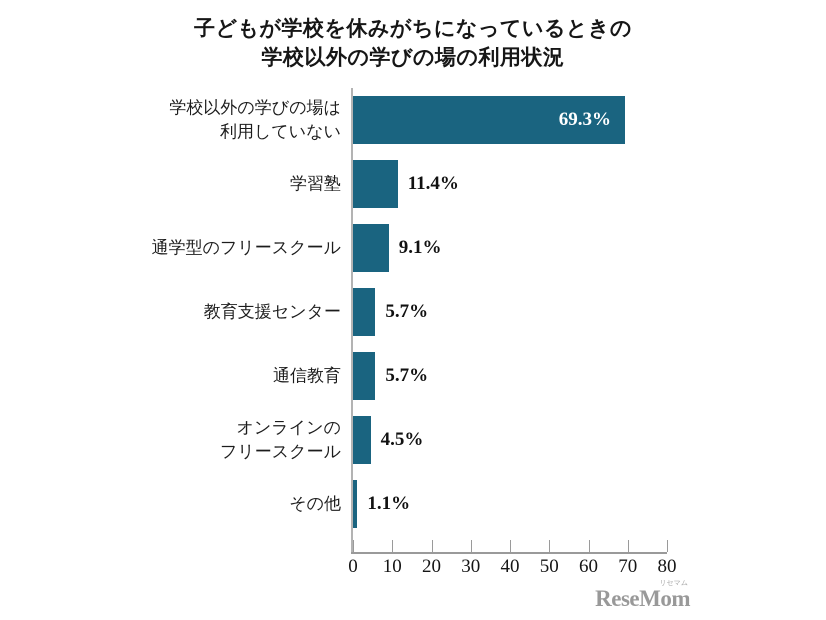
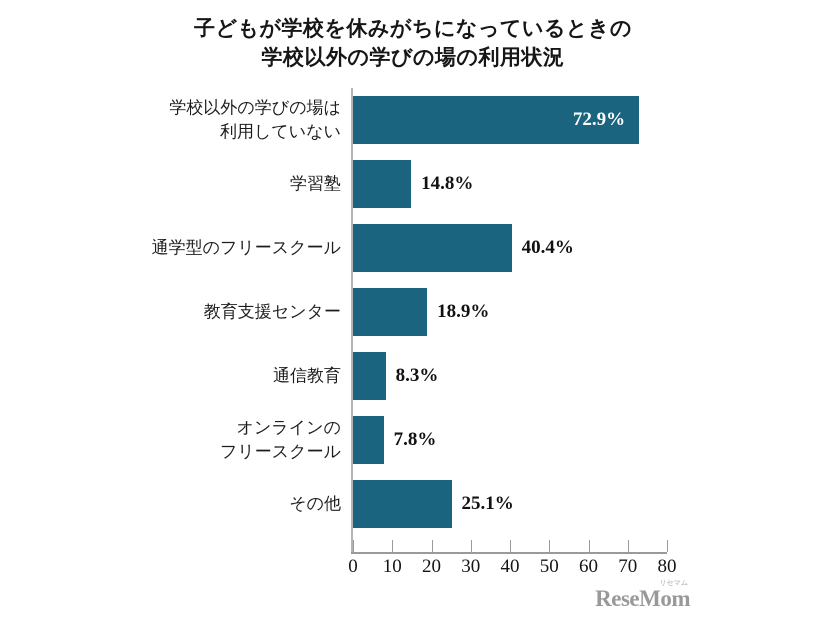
学校以外の学びの場は利用していない: 69.3% -> 72.9%
学習塾: 11.4% -> 14.8%
通学型のフリースクール: 9.1% -> 40.4%
教育支援センター: 5.7% -> 18.9%
通信教育: 5.7% -> 8.3%
オンラインのフリースクール: 4.5% -> 7.8%
その他: 1.1% -> 25.1%
